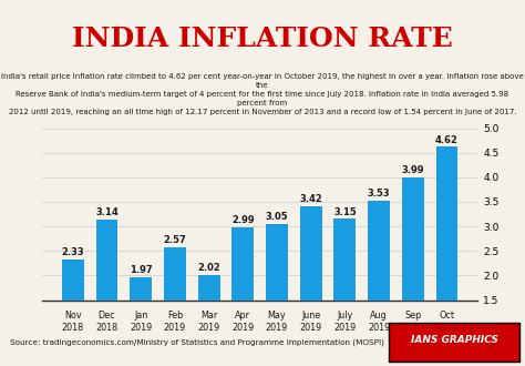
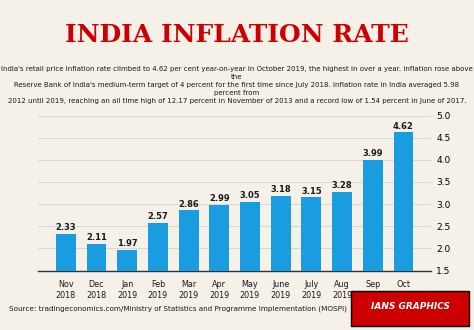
Dec 2018: 3.14 -> 2.11
Mar 2019: 2.02 -> 2.86
June 2019: 3.42 -> 3.18
Aug 2019: 3.53 -> 3.28
